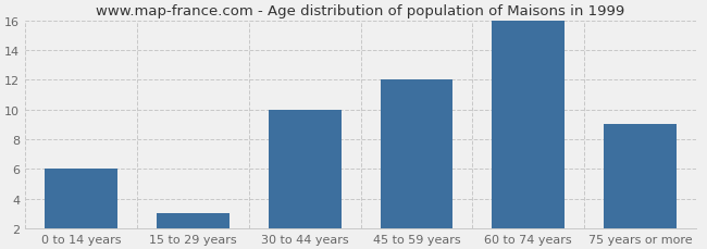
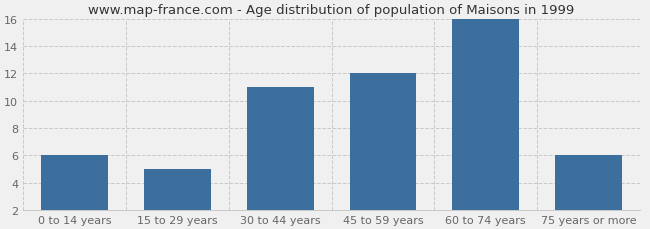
15 to 29 years: 3 -> 5
30 to 44 years: 10 -> 11
75 years or more: 9 -> 6
